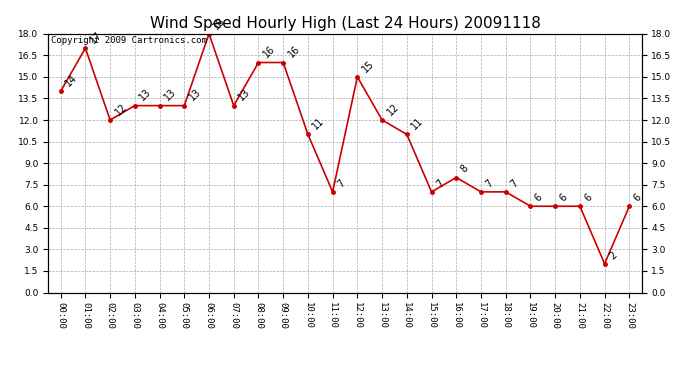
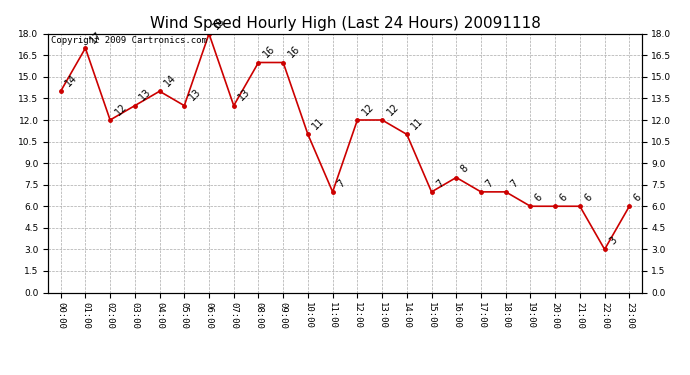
04:00: 13 -> 14
12:00: 15 -> 12
22:00: 2 -> 3
